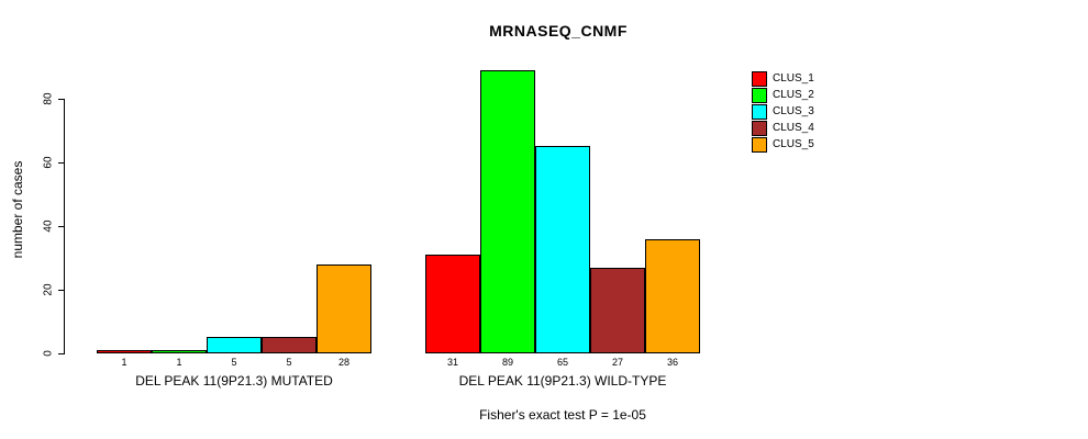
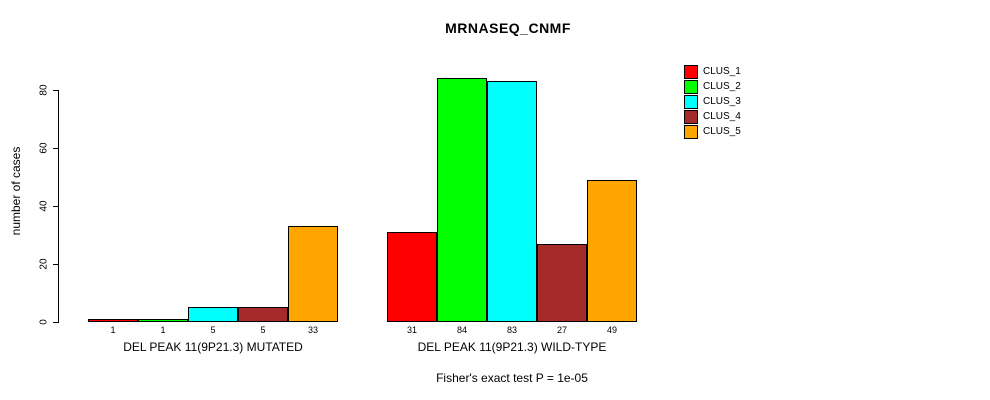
CLUS_5/DEL PEAK 11(9P21.3) MUTATED: 28 -> 33
CLUS_2/DEL PEAK 11(9P21.3) WILD-TYPE: 89 -> 84
CLUS_3/DEL PEAK 11(9P21.3) WILD-TYPE: 65 -> 83
CLUS_5/DEL PEAK 11(9P21.3) WILD-TYPE: 36 -> 49
